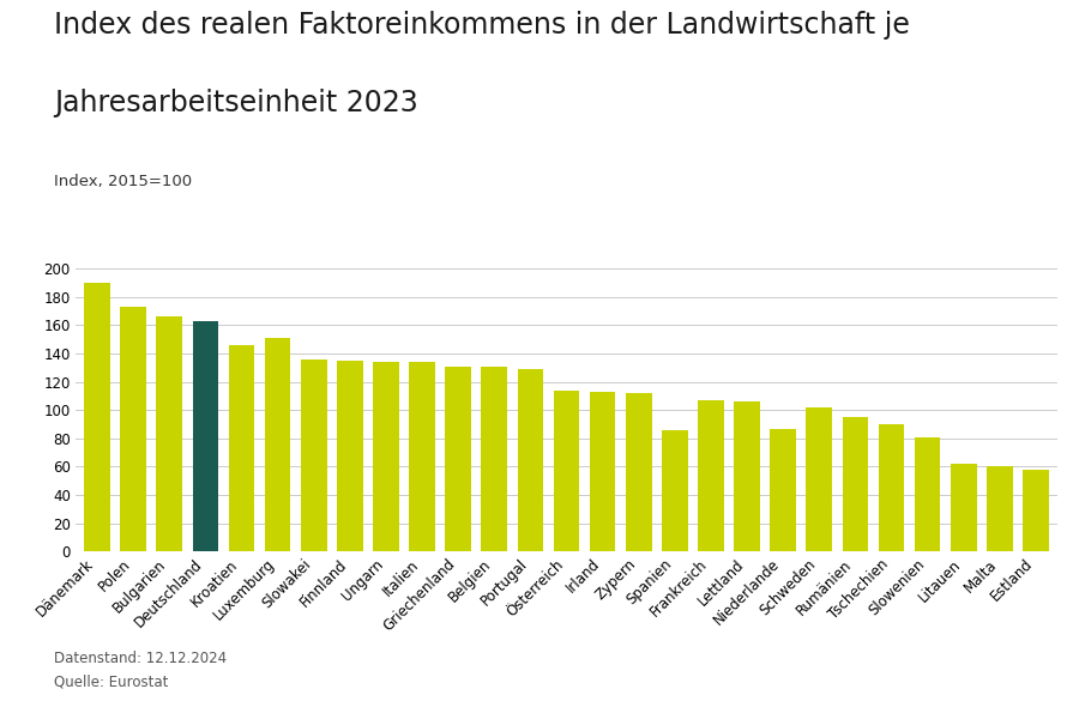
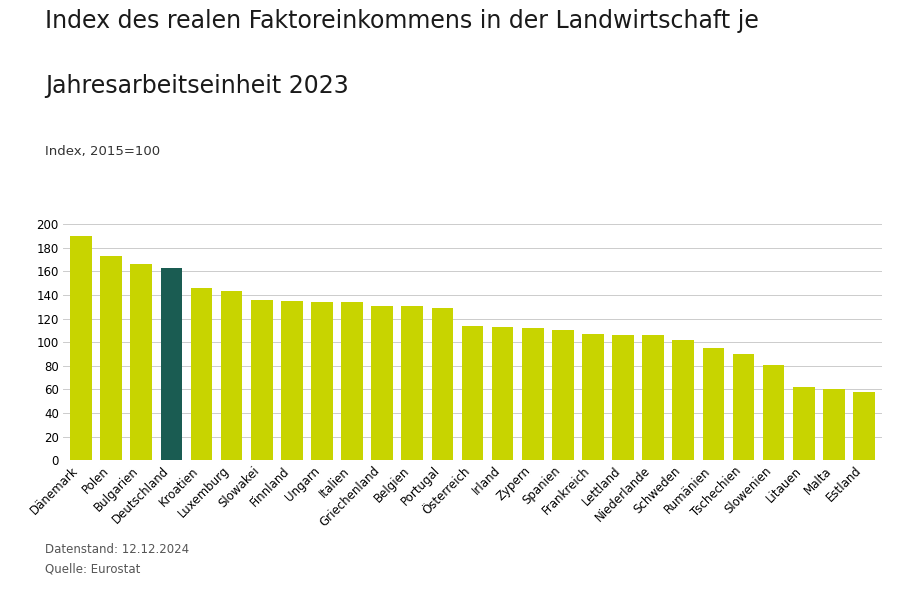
Luxemburg: 151 -> 143
Spanien: 86 -> 110
Niederlande: 87 -> 106
